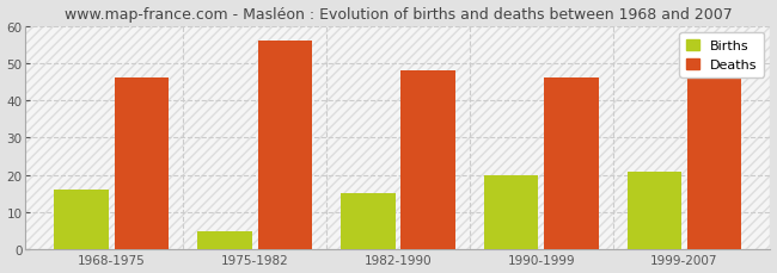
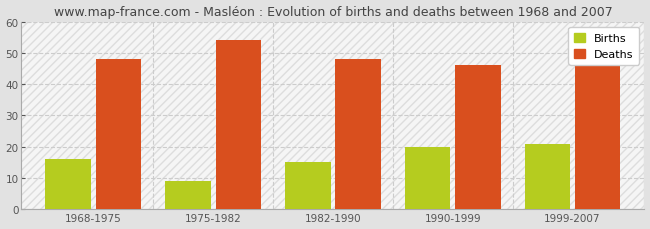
Deaths/1968-1975: 46 -> 48
Births/1975-1982: 5 -> 9
Deaths/1975-1982: 56 -> 54
